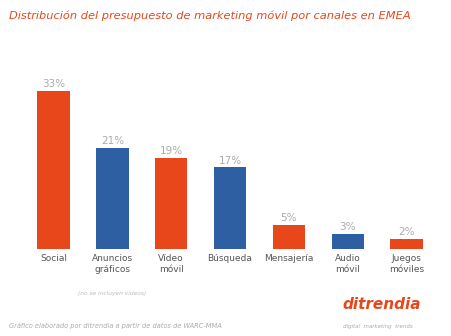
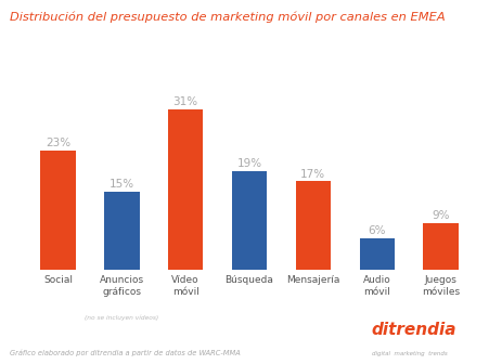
Social: 33% -> 23%
Anuncios gráficos: 21% -> 15%
Vídeo móvil: 19% -> 31%
Búsqueda: 17% -> 19%
Mensajería: 5% -> 17%
Audio móvil: 3% -> 6%
Juegos móviles: 2% -> 9%
